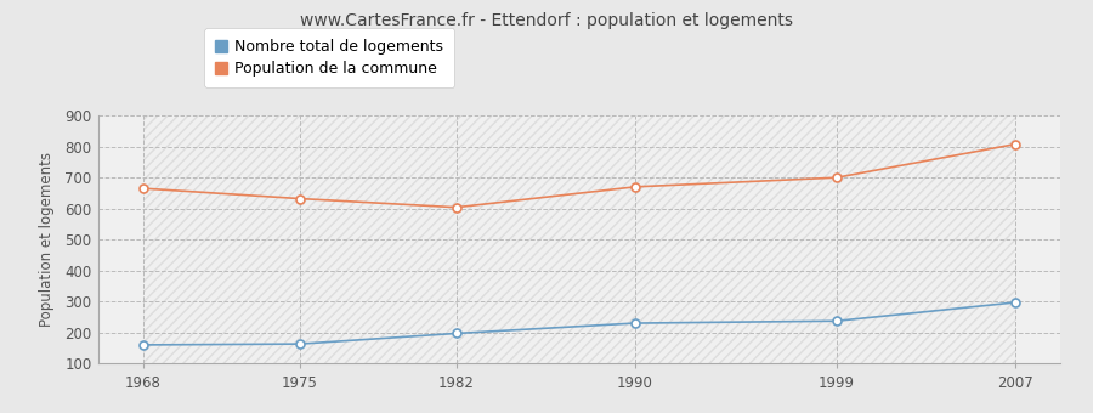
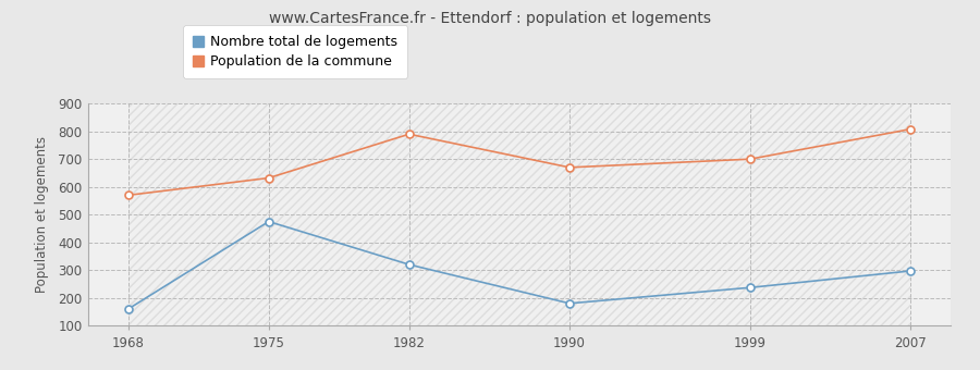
Population de la commune/1968: 665 -> 570
Nombre total de logements/1975: 163 -> 475
Nombre total de logements/1982: 197 -> 320
Population de la commune/1982: 604 -> 790
Nombre total de logements/1990: 230 -> 180
